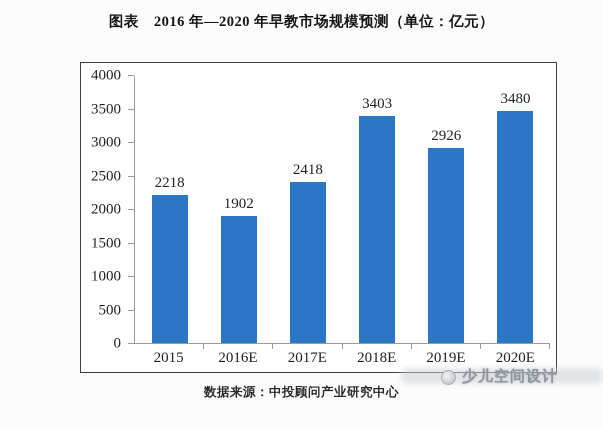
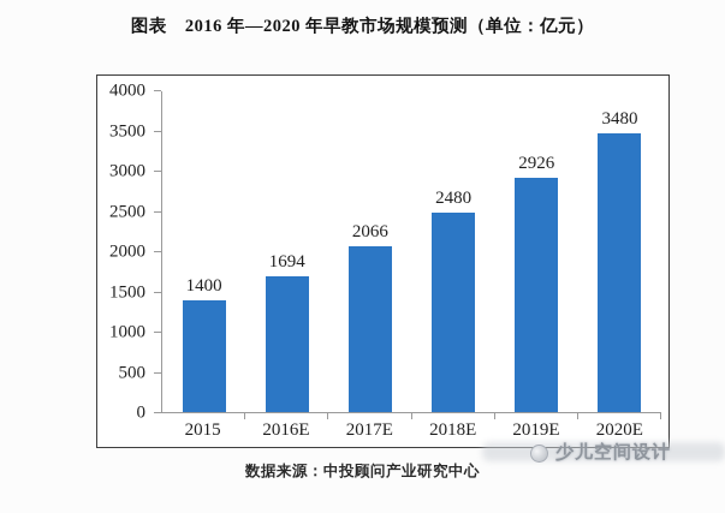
2015: 2218 -> 1400
2016E: 1902 -> 1694
2017E: 2418 -> 2066
2018E: 3403 -> 2480
